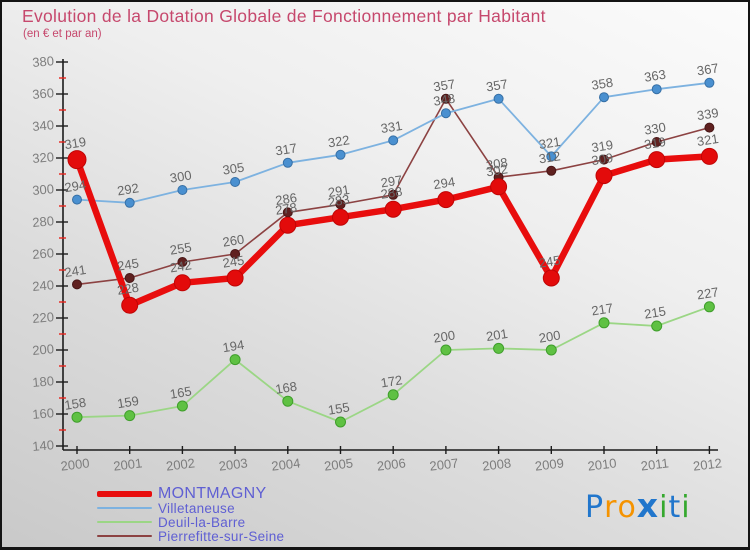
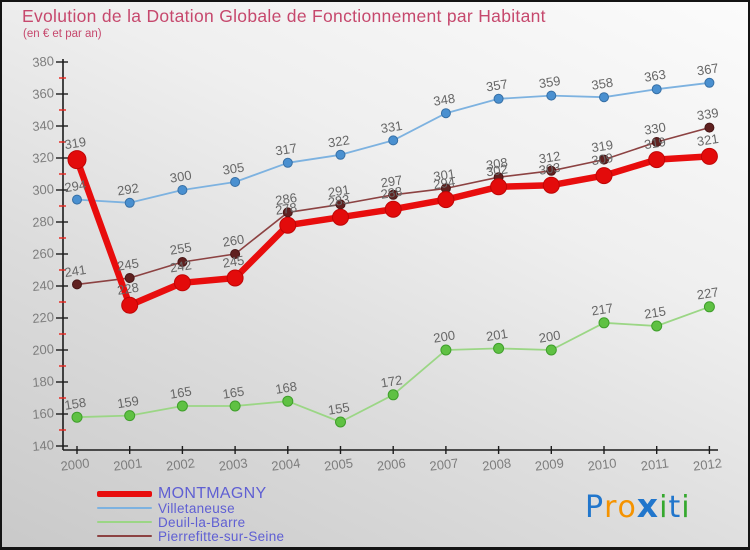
Deuil-la-Barre/2003: 194 -> 165
Pierrefitte-sur-Seine/2007: 357 -> 301
MONTMAGNY/2009: 245 -> 303
Villetaneuse/2009: 321 -> 359
